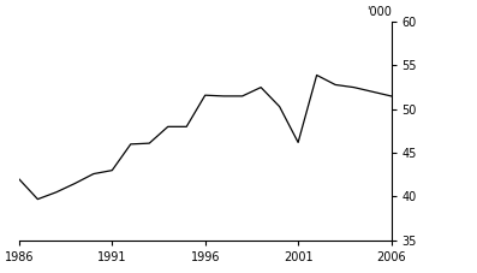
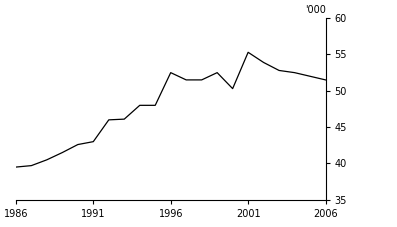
1986: 42.0 -> 39.5
1996: 51.6 -> 52.5
2001: 46.2 -> 55.3
